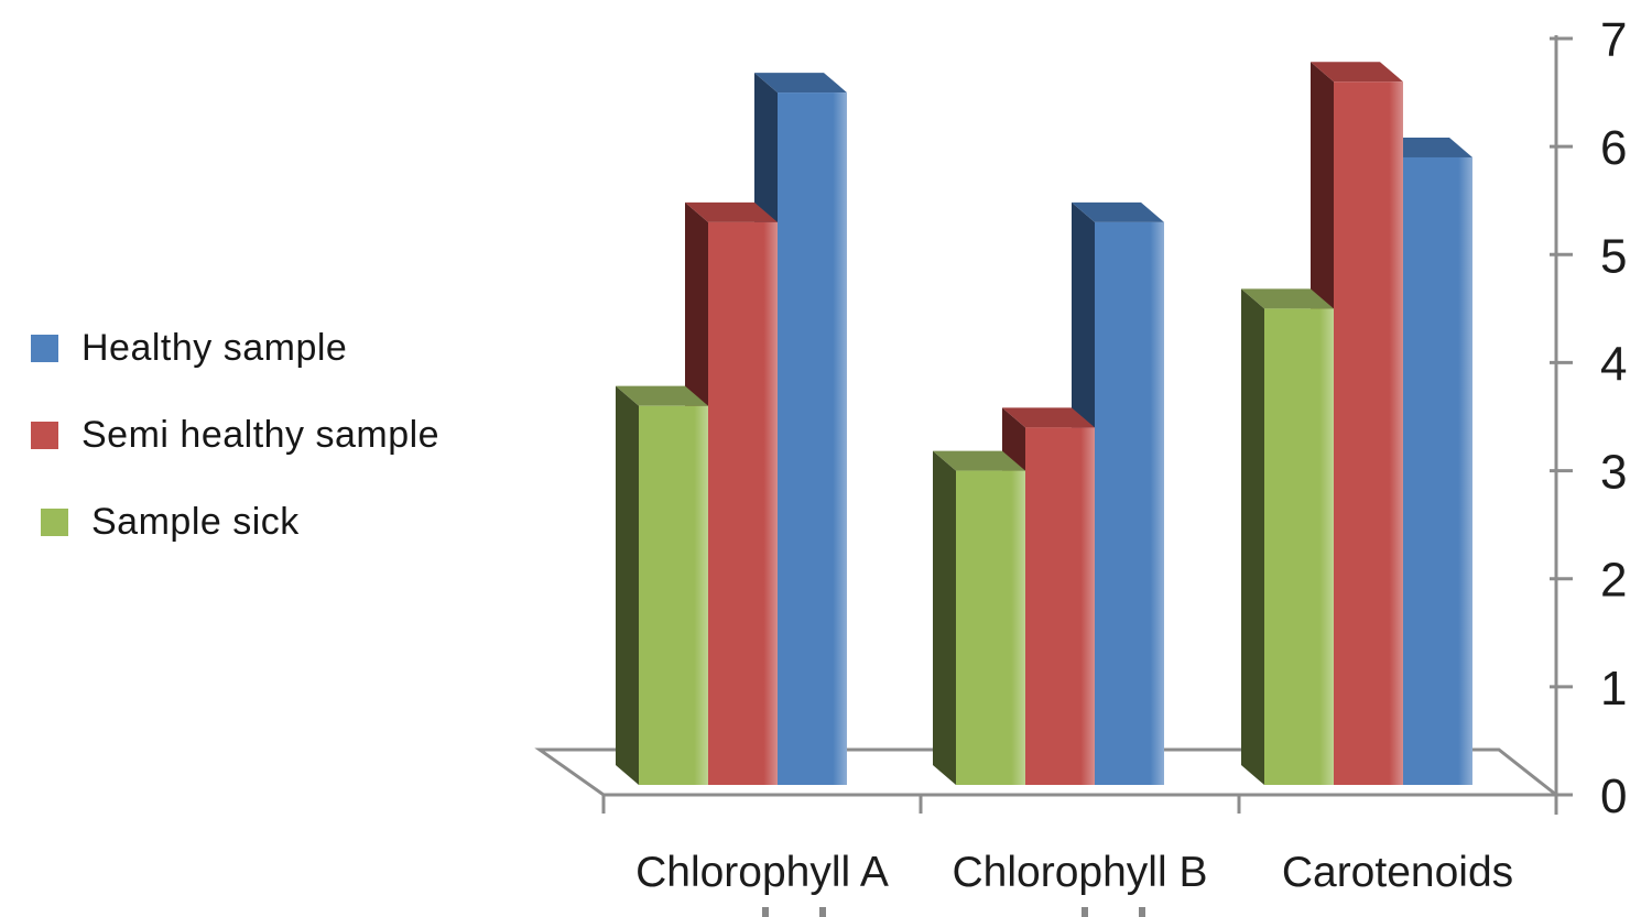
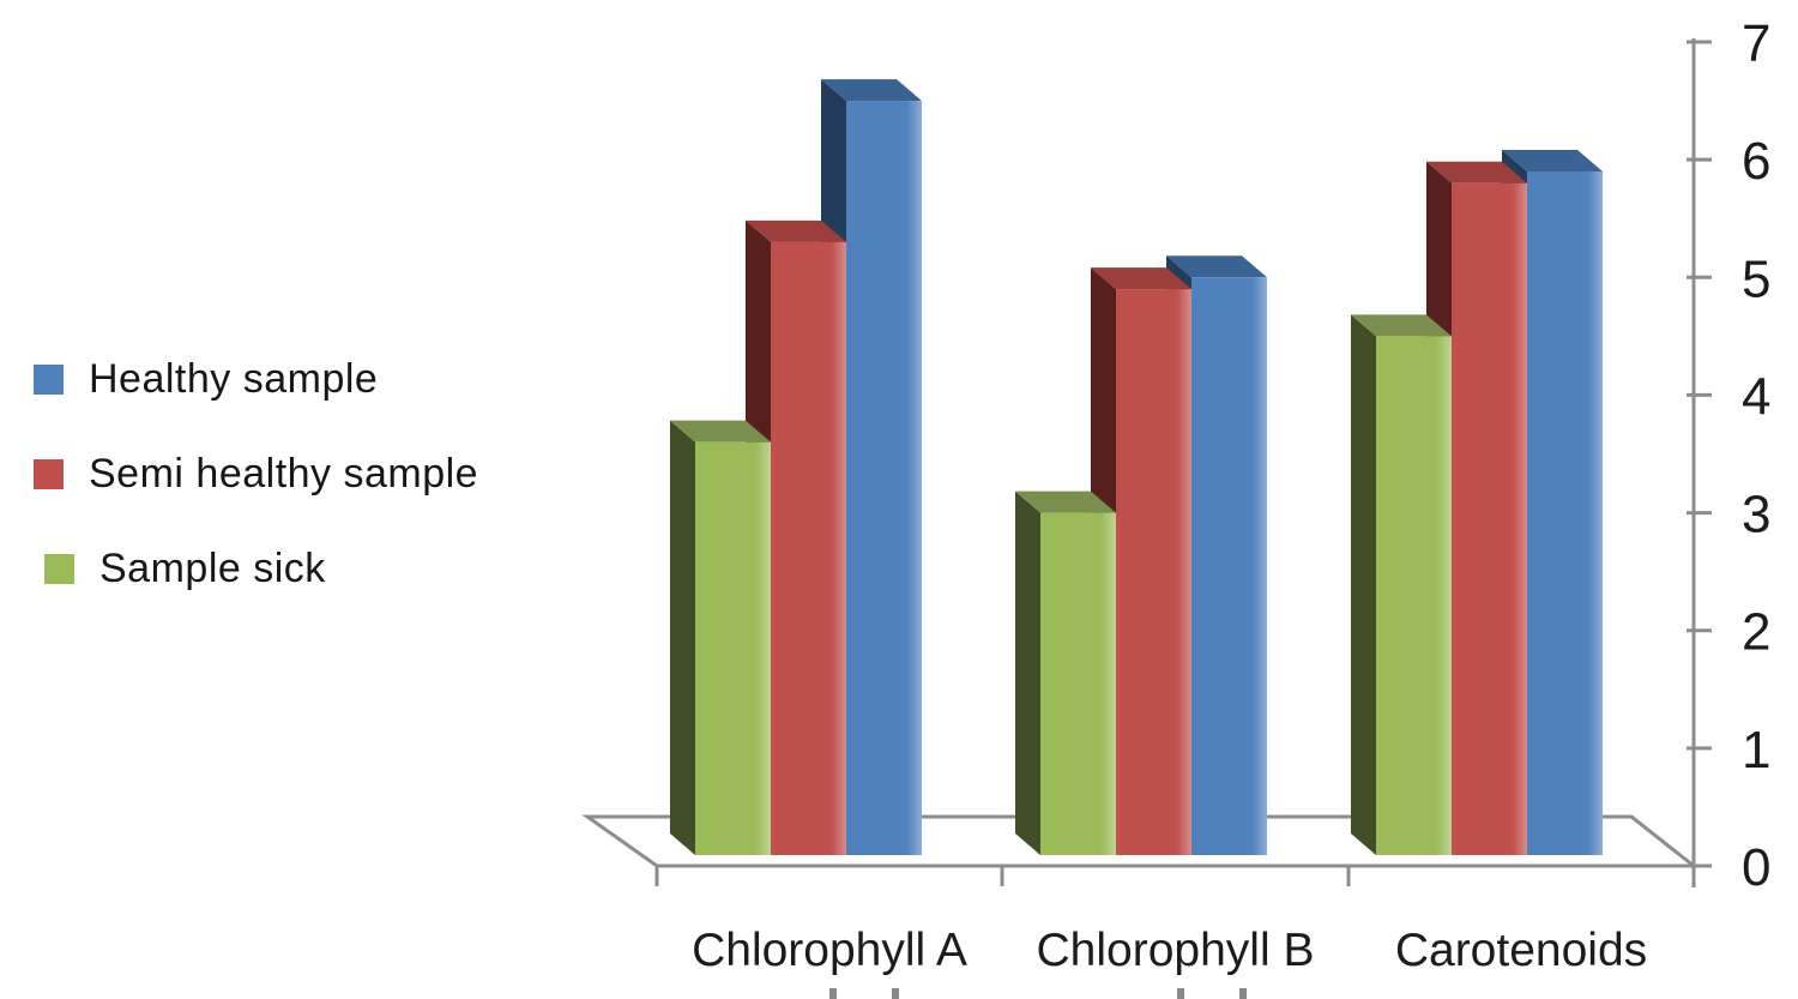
Semi healthy sample/Chlorophyll B: 3.4 -> 4.9
Healthy sample/Chlorophyll B: 5.3 -> 5.0
Semi healthy sample/Carotenoids: 6.6 -> 5.8
